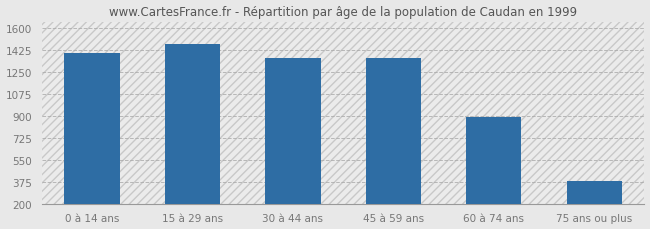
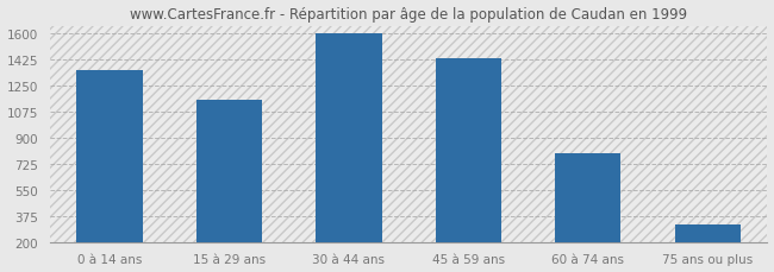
0 à 14 ans: 1400 -> 1350
15 à 29 ans: 1470 -> 1150
30 à 44 ans: 1360 -> 1600
45 à 59 ans: 1360 -> 1430
60 à 74 ans: 890 -> 800
75 ans ou plus: 380 -> 320
